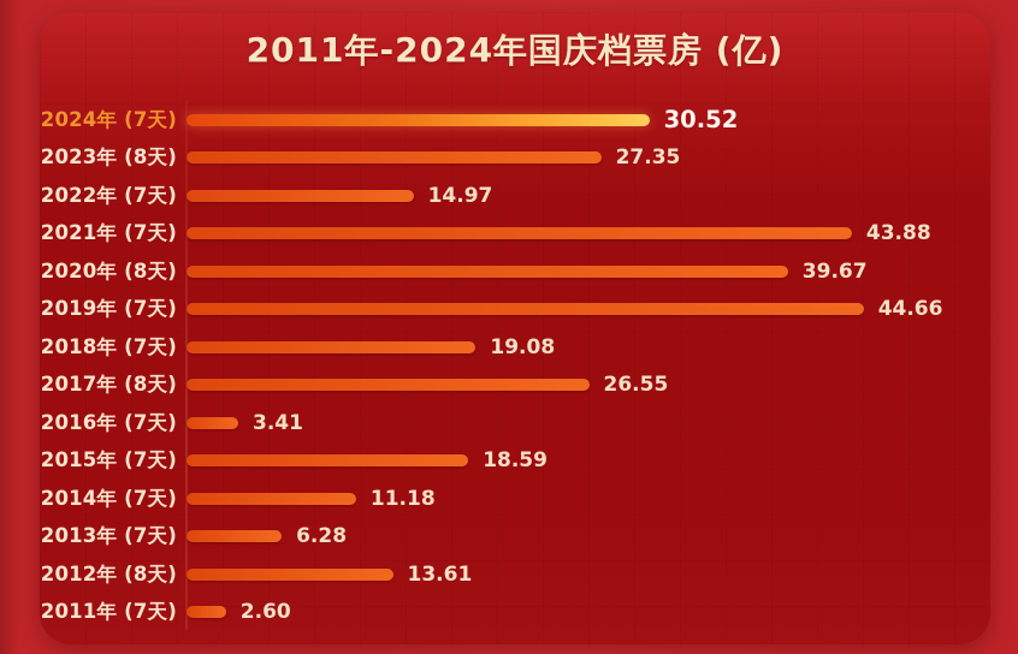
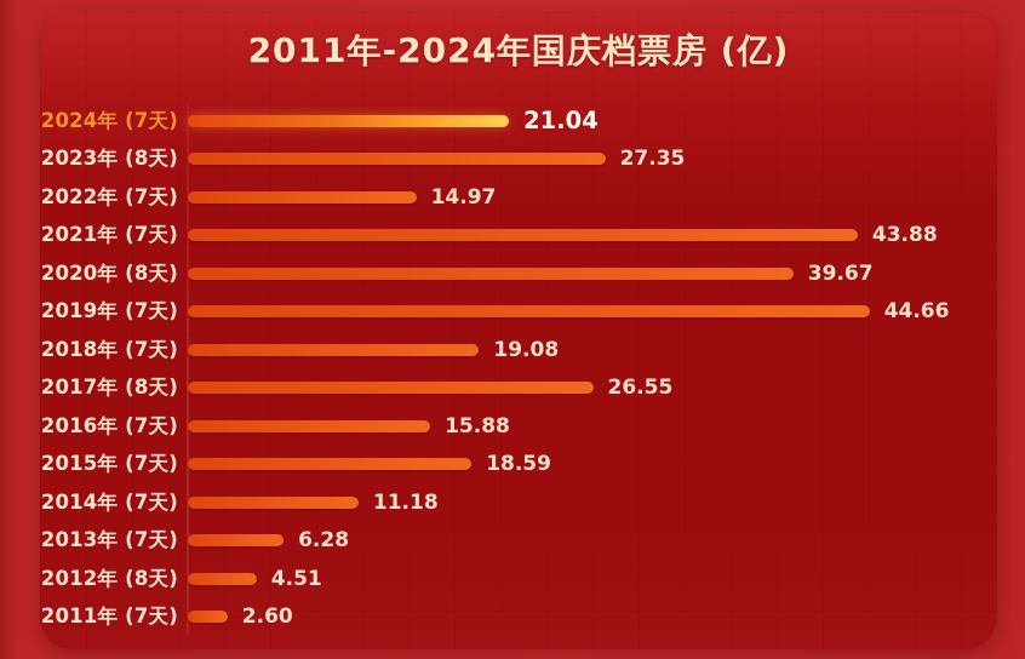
2024年 (7天): 30.52 -> 21.04
2016年 (7天): 3.41 -> 15.88
2012年 (8天): 13.61 -> 4.51
